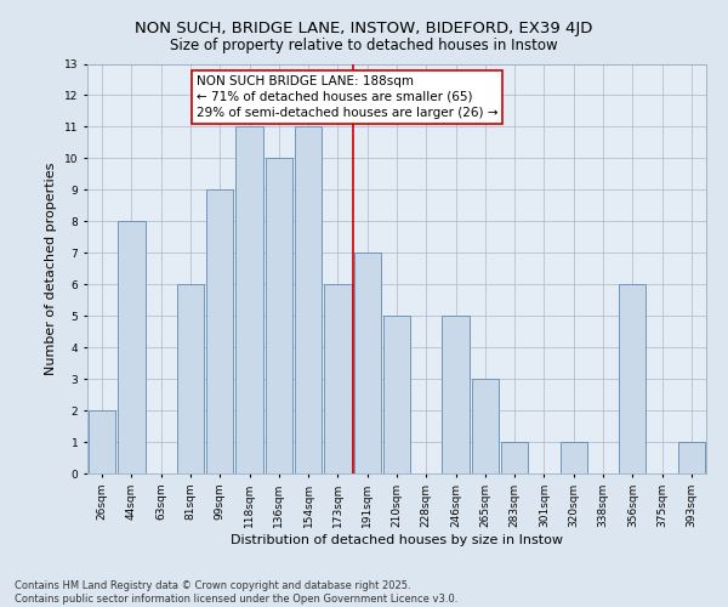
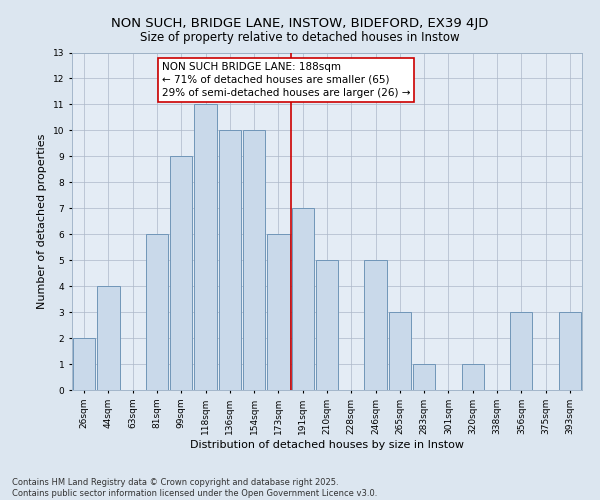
44sqm: 8 -> 4
154sqm: 11 -> 10
356sqm: 6 -> 3
393sqm: 1 -> 3
